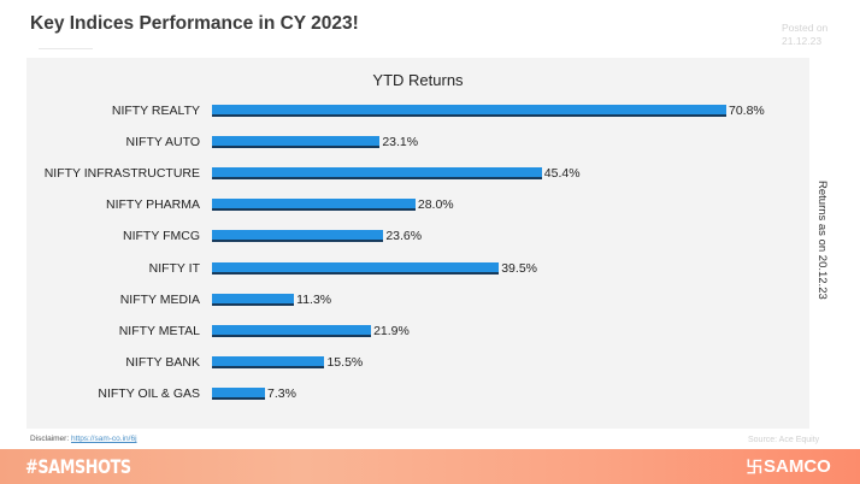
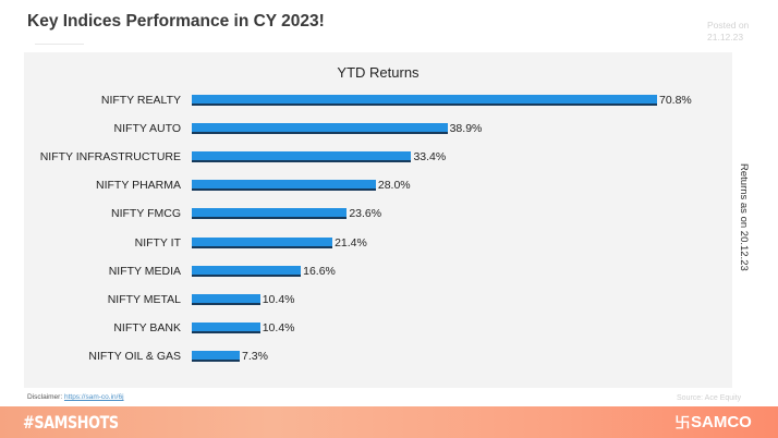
NIFTY AUTO: 23.1% -> 38.9%
NIFTY INFRASTRUCTURE: 45.4% -> 33.4%
NIFTY IT: 39.5% -> 21.4%
NIFTY MEDIA: 11.3% -> 16.6%
NIFTY METAL: 21.9% -> 10.4%
NIFTY BANK: 15.5% -> 10.4%
